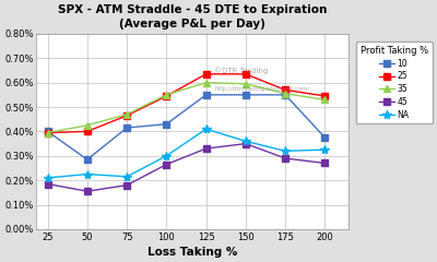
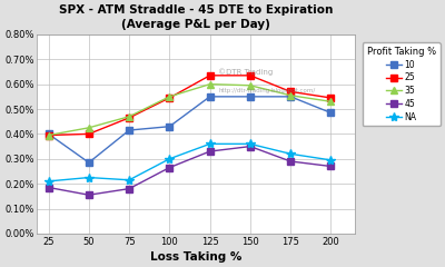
NA/125: 0.410% -> 0.360%
10/200: 0.375% -> 0.485%
NA/200: 0.325% -> 0.295%
